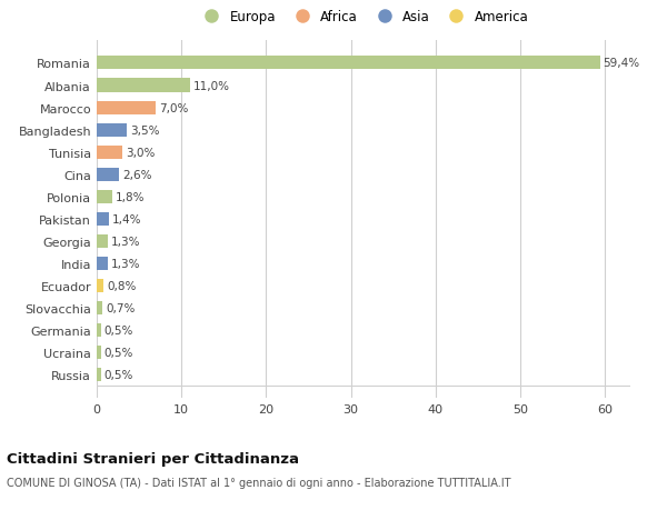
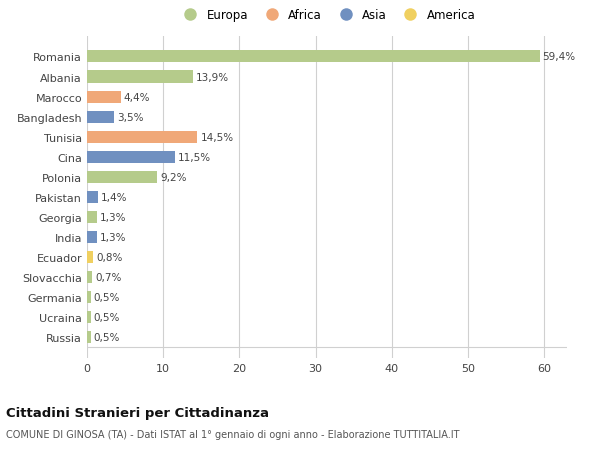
Albania: 11,0% -> 13,9%
Marocco: 7,0% -> 4,4%
Tunisia: 3,0% -> 14,5%
Cina: 2,6% -> 11,5%
Polonia: 1,8% -> 9,2%
